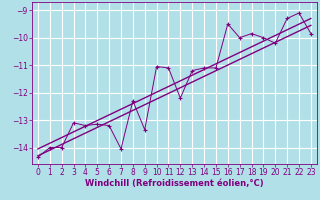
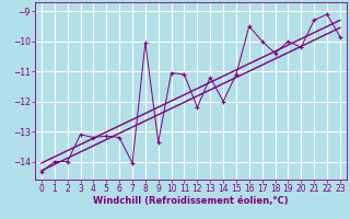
8: -12.30 -> -10.05
14: -11.10 -> -12.00
18: -9.85 -> -10.40
